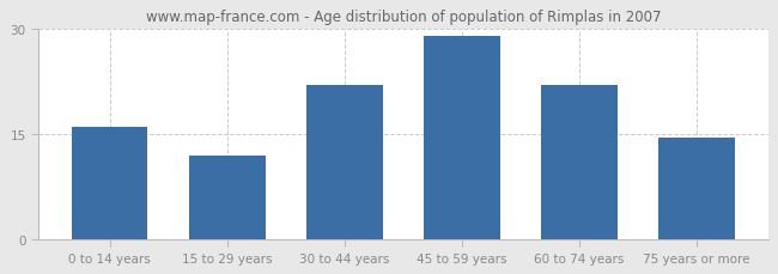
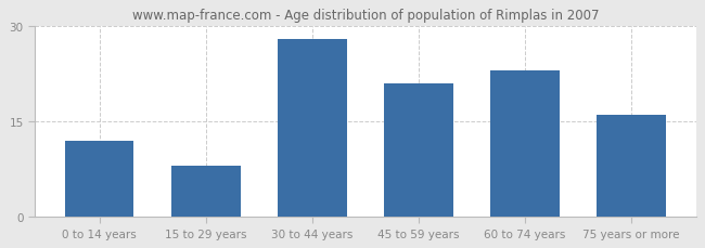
0 to 14 years: 16.0 -> 12.0
15 to 29 years: 12.0 -> 8.0
30 to 44 years: 22.0 -> 28.0
45 to 59 years: 29.0 -> 21.0
60 to 74 years: 22.0 -> 23.0
75 years or more: 14.5 -> 16.0
